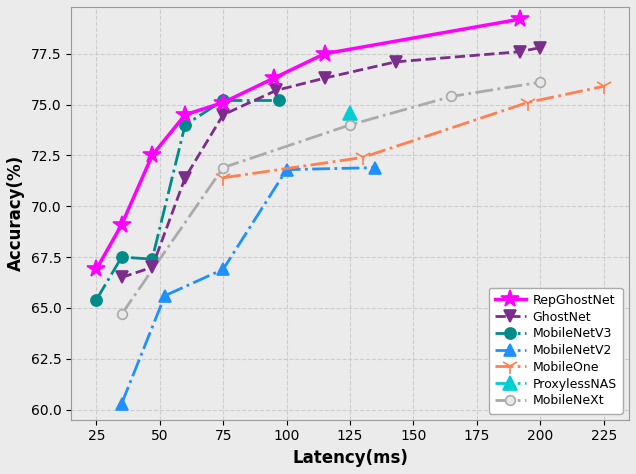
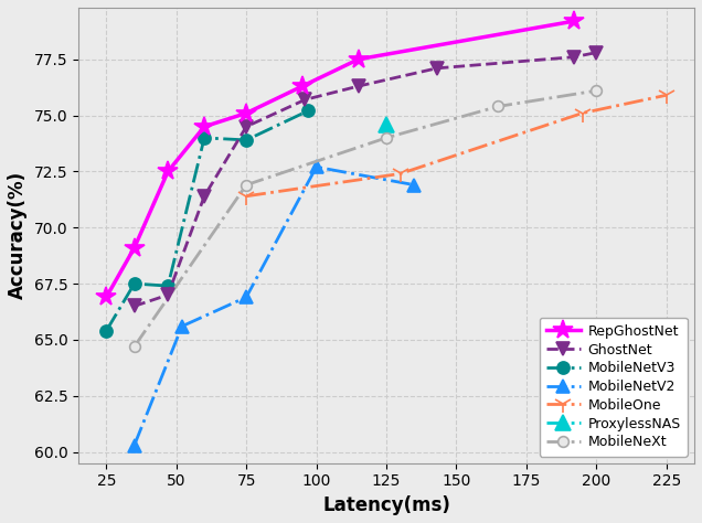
MobileNetV3/75: 75.2 -> 73.9
MobileNetV2/100: 71.8 -> 72.7
